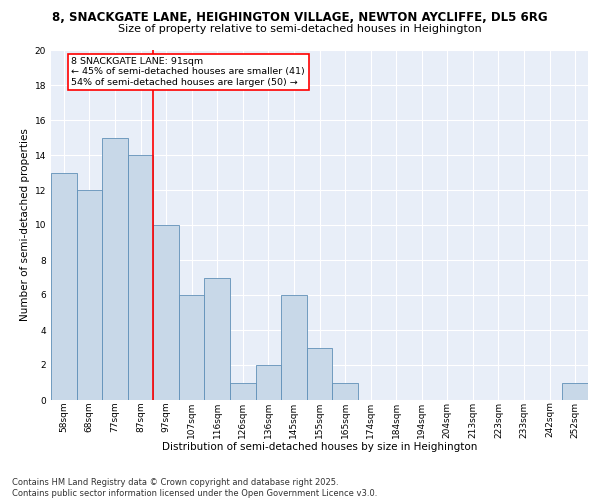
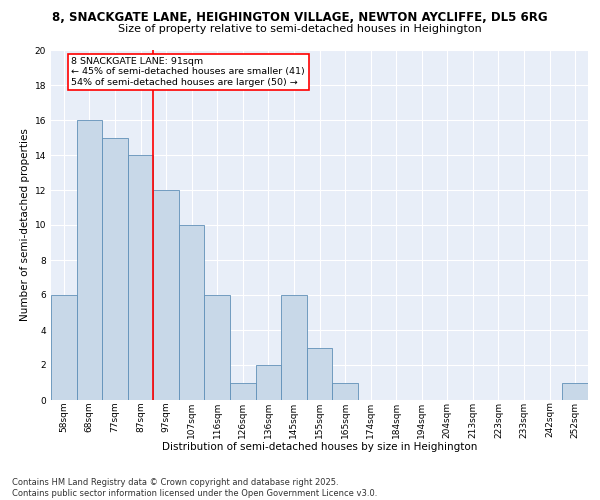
58sqm: 13 -> 6
68sqm: 12 -> 16
97sqm: 10 -> 12
107sqm: 6 -> 10
116sqm: 7 -> 6
